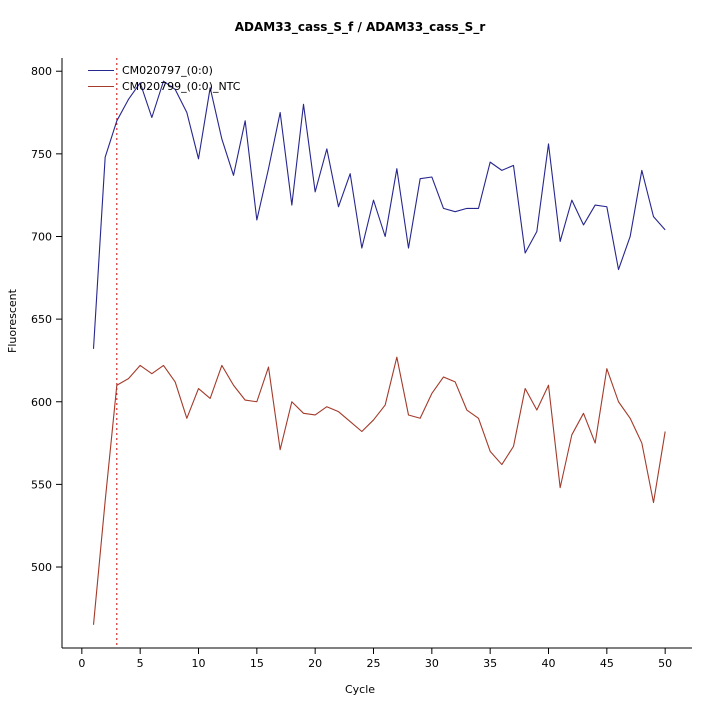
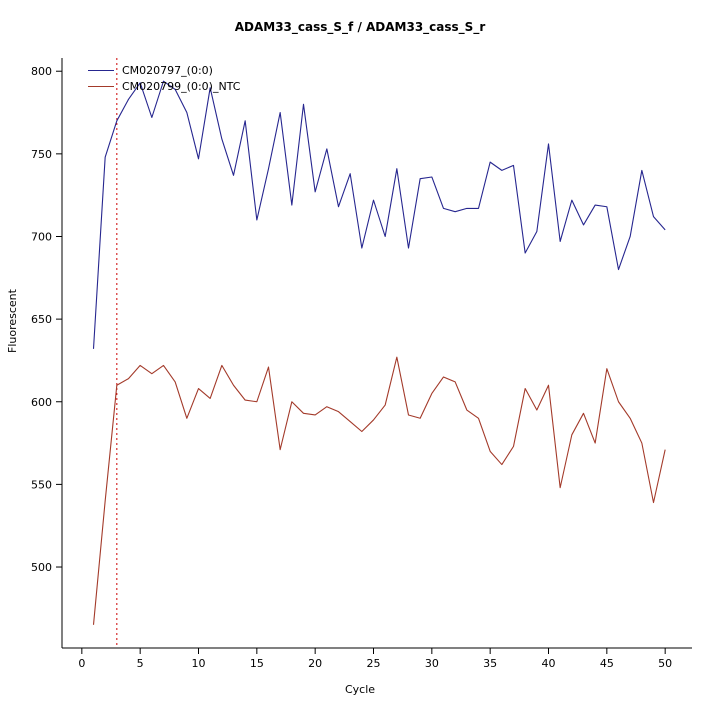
CM020799_(0:0)_NTC/50: 582 -> 571
